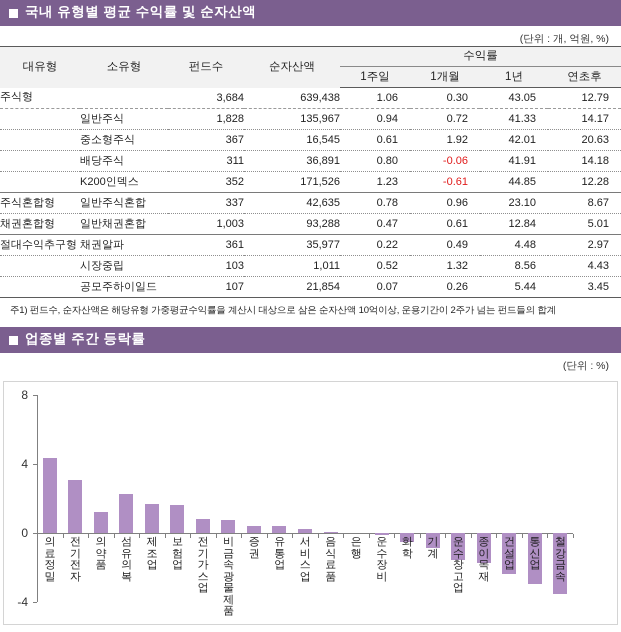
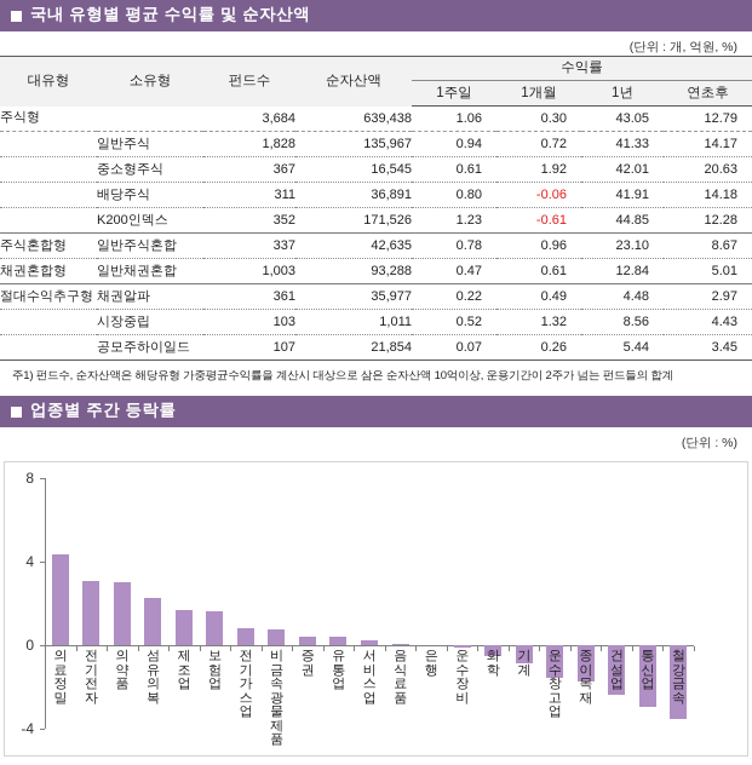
의약품: 1.2 -> 3.0
